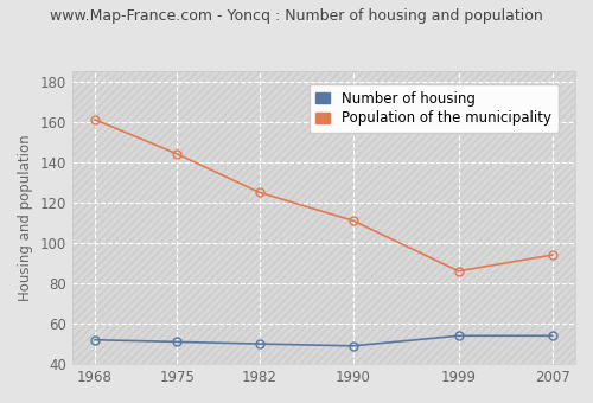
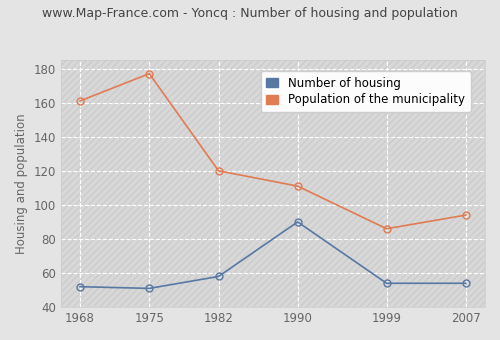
Population of the municipality/1975: 144 -> 177
Number of housing/1982: 50 -> 58
Population of the municipality/1982: 125 -> 120
Number of housing/1990: 49 -> 90
